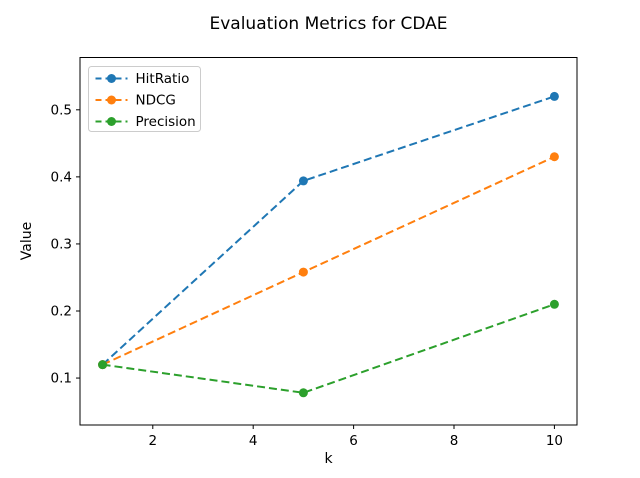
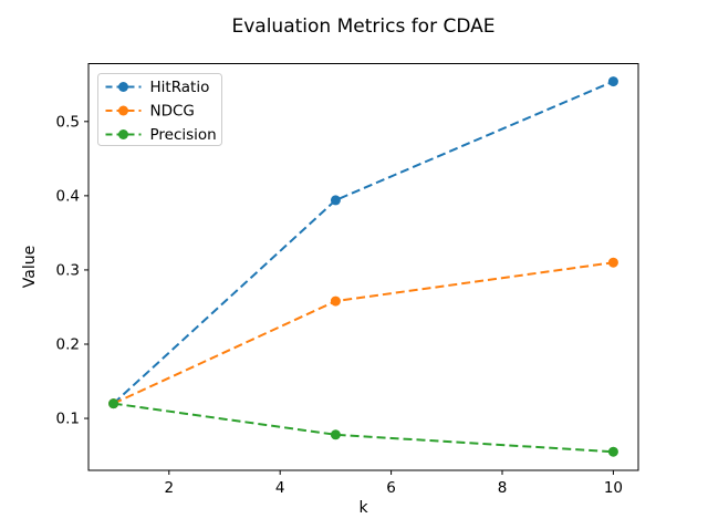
HitRatio/10: 0.52 -> 0.55
NDCG/10: 0.43 -> 0.31
Precision/10: 0.21 -> 0.06
